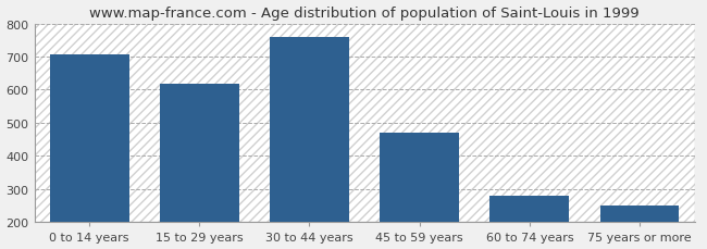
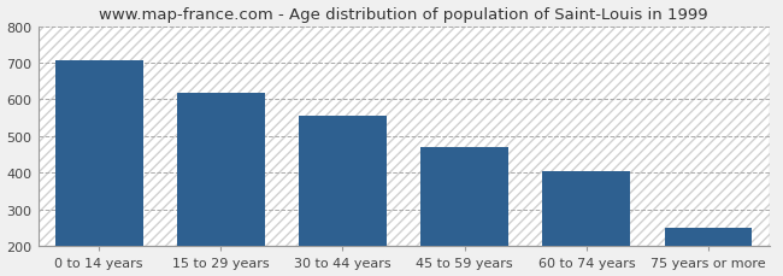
30 to 44 years: 760 -> 554
60 to 74 years: 280 -> 406
